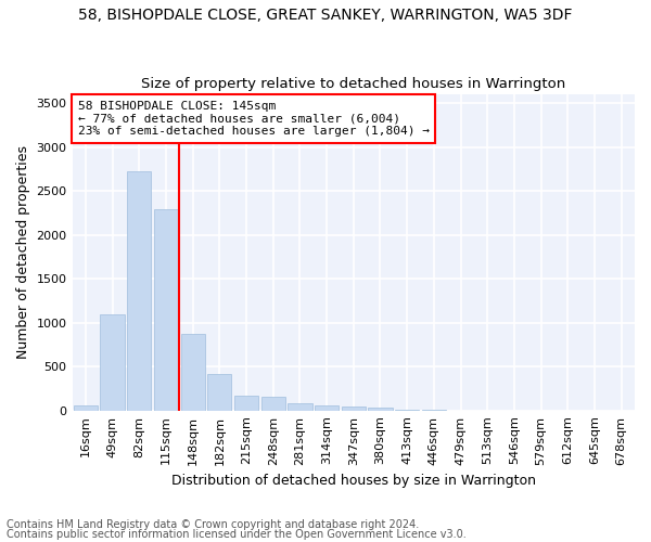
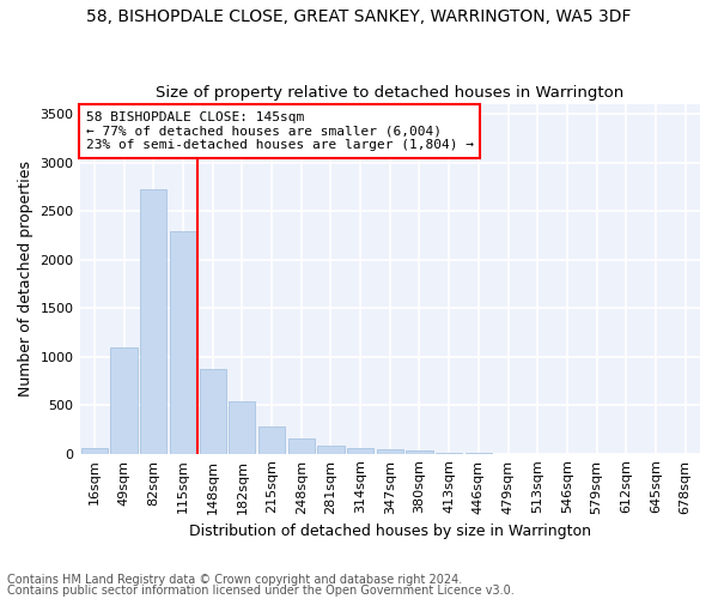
182sqm: 420 -> 540
215sqm: 160 -> 280
